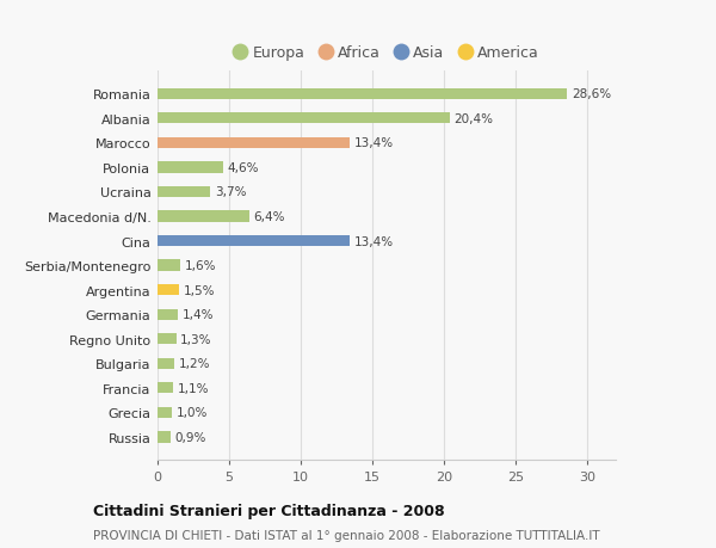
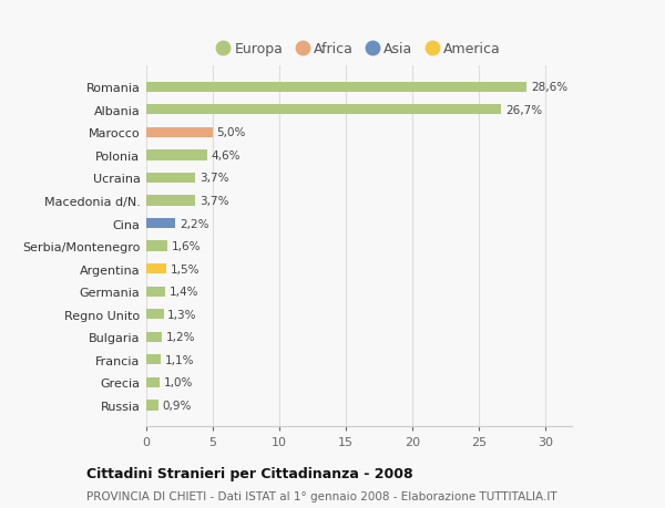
Albania: 20,4% -> 26,7%
Marocco: 13,4% -> 5,0%
Macedonia d/N.: 6,4% -> 3,7%
Cina: 13,4% -> 2,2%
